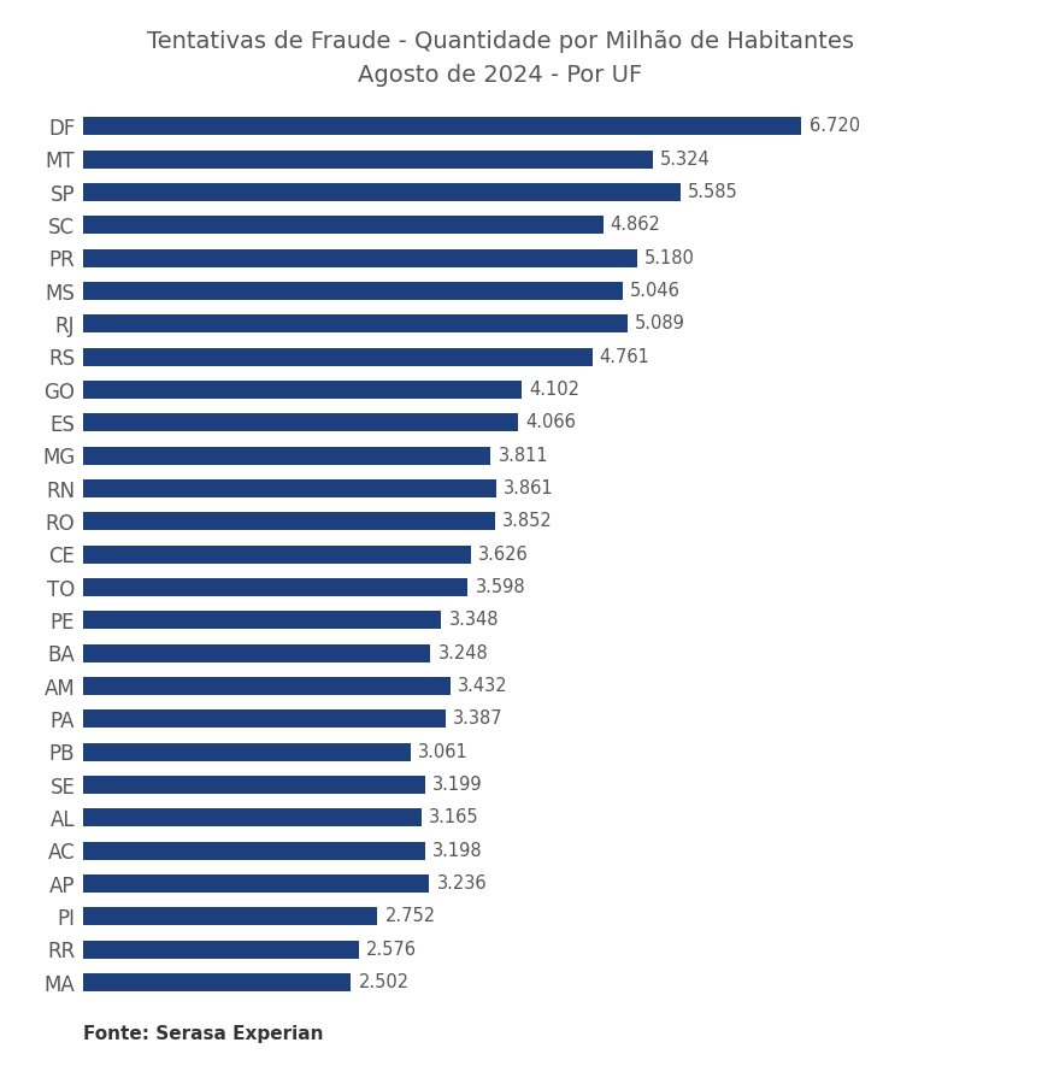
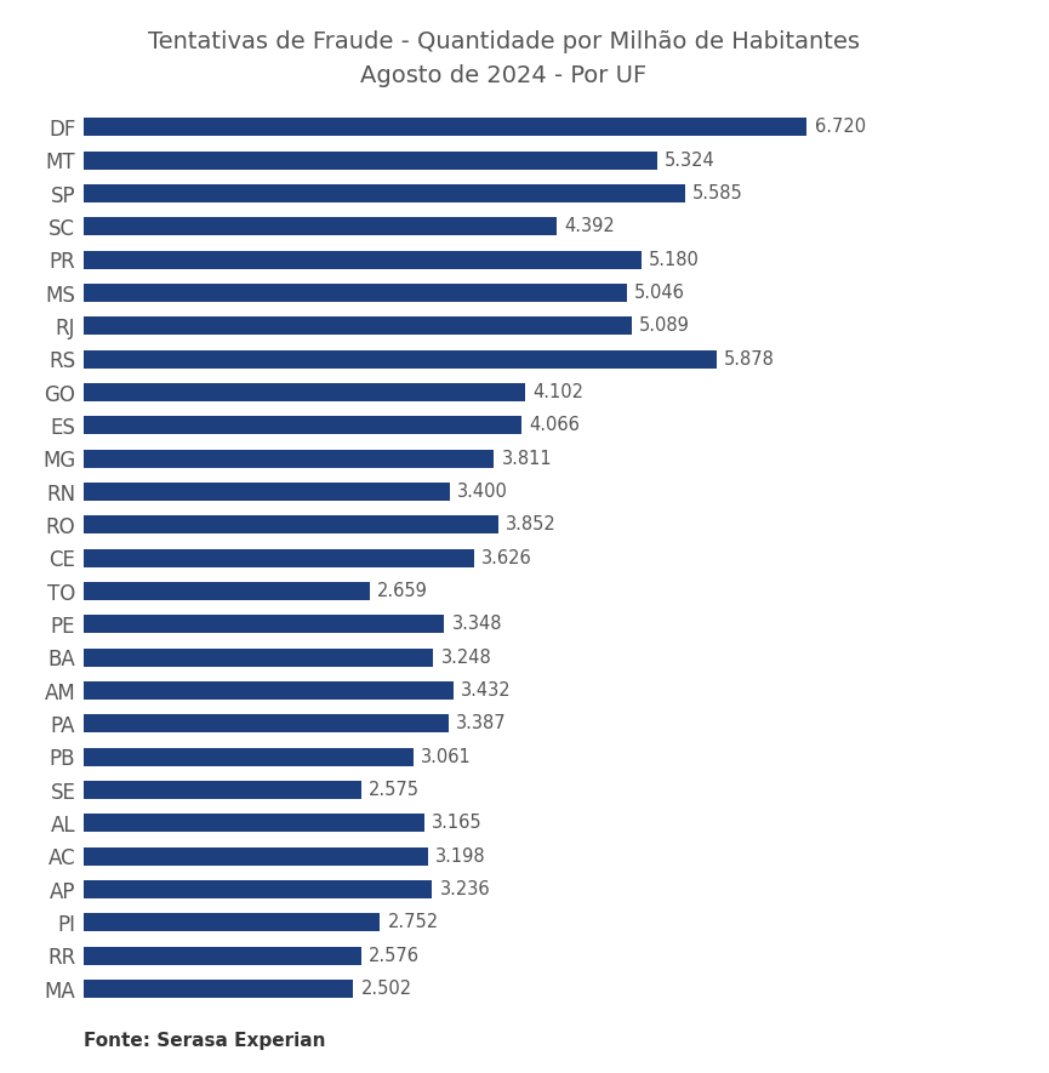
SC: 4.862 -> 4.392
RS: 4.761 -> 5.878
RN: 3.861 -> 3.400
TO: 3.598 -> 2.659
SE: 3.199 -> 2.575
